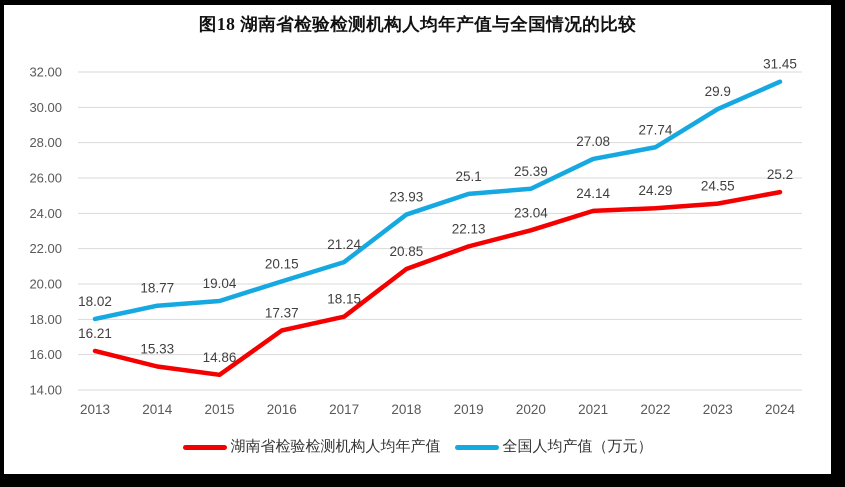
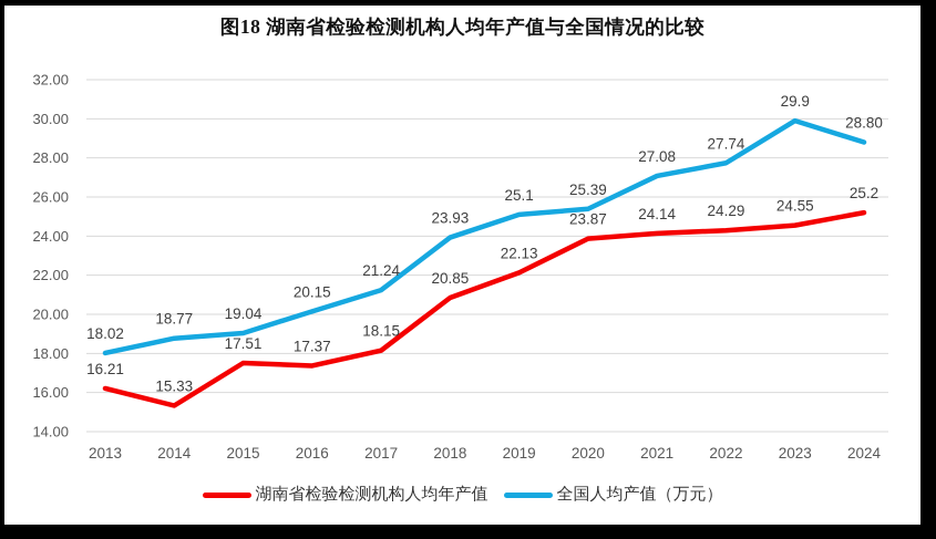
湖南省检验检测机构人均年产值/2015: 14.86 -> 17.51
湖南省检验检测机构人均年产值/2020: 23.04 -> 23.87
全国人均产值（万元）/2024: 31.45 -> 28.80
